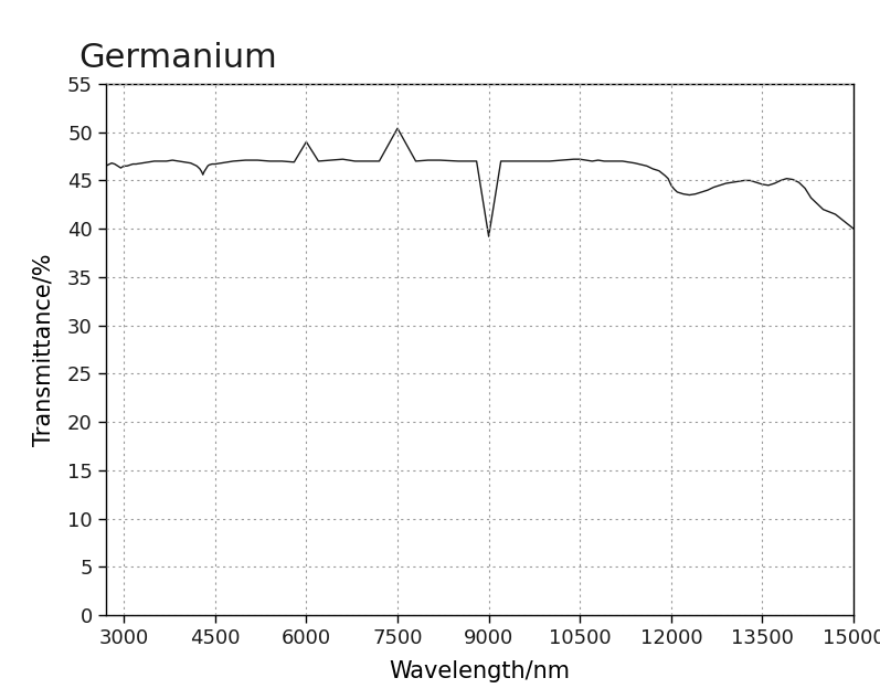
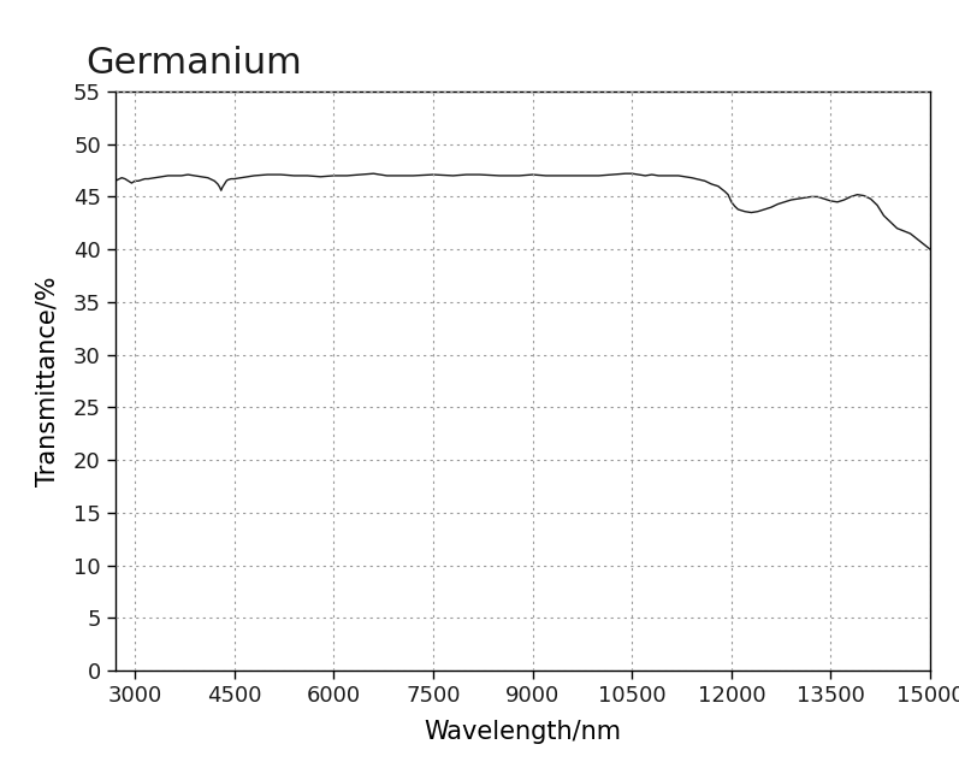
6000: 49.0 -> 47.0
7500: 50.4 -> 47.1
9000: 39.2 -> 47.1
